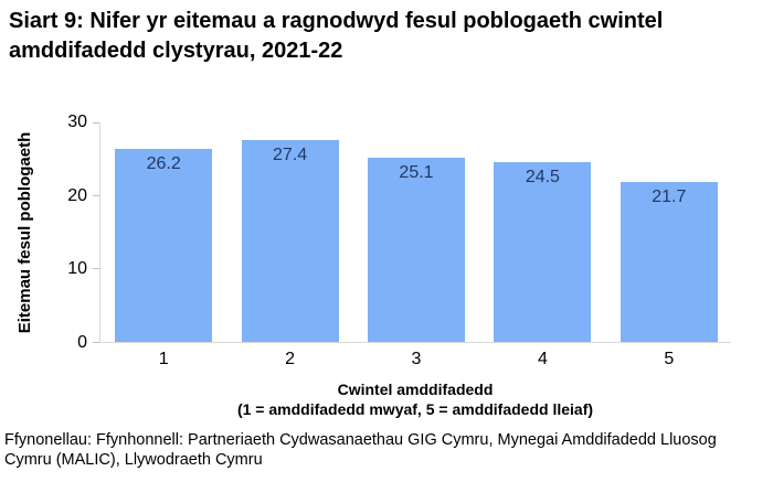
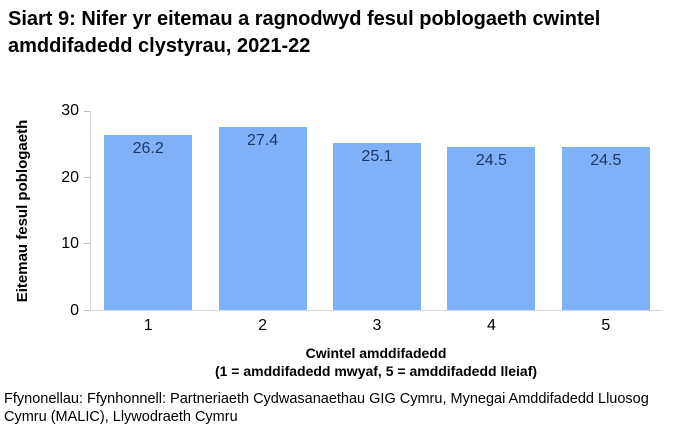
5: 21.7 -> 24.5
